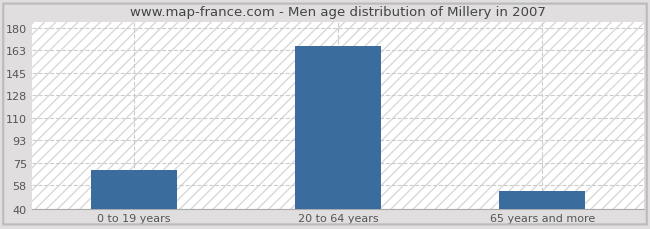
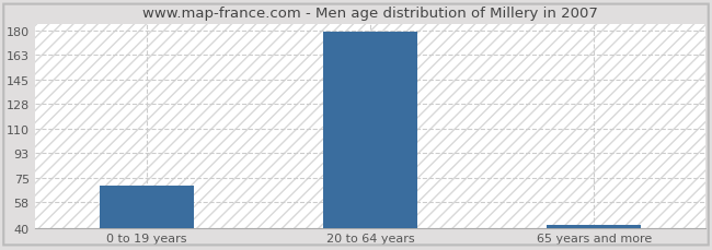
20 to 64 years: 166 -> 179
65 years and more: 54 -> 42
